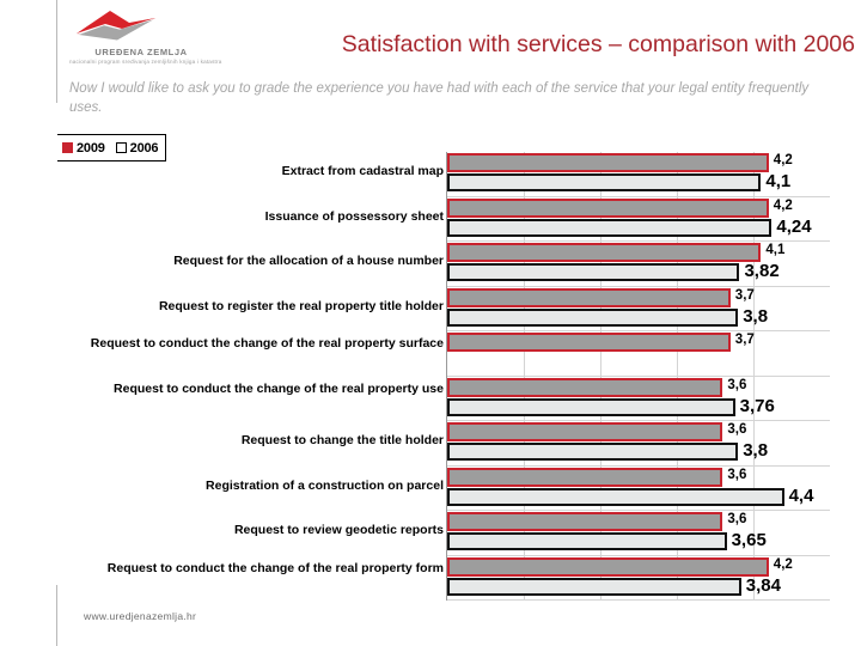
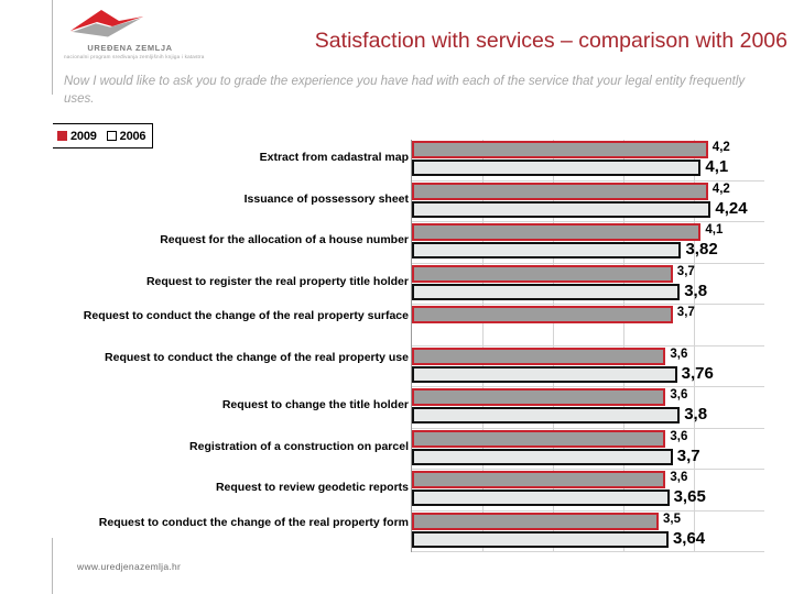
2006/Registration of a construction on parcel: 4,4 -> 3,7
2009/Request to conduct the change of the real property form: 4,2 -> 3,5
2006/Request to conduct the change of the real property form: 3,84 -> 3,64
